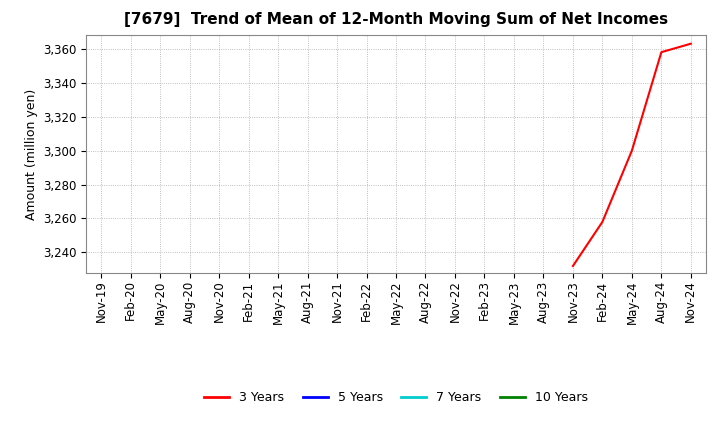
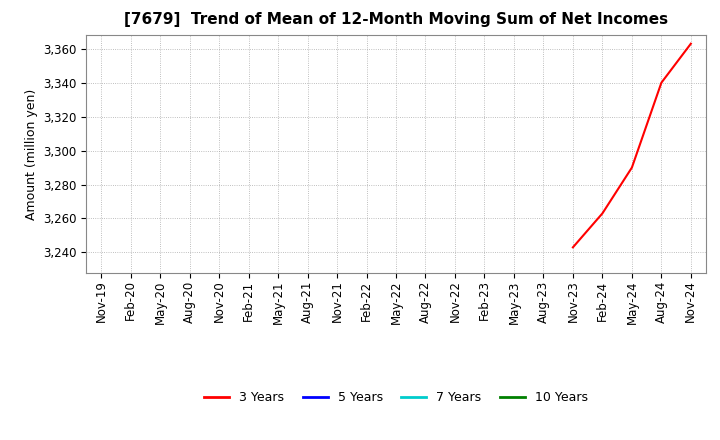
Nov-23: 3,232 -> 3,243
Feb-24: 3,258 -> 3,263
May-24: 3,300 -> 3,290
Aug-24: 3,358 -> 3,340
